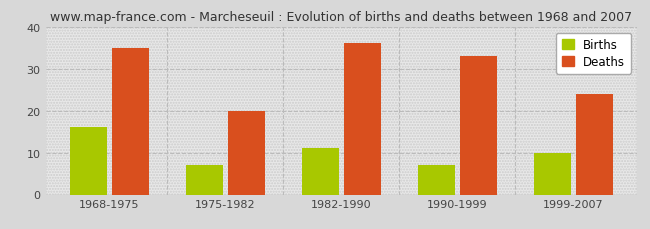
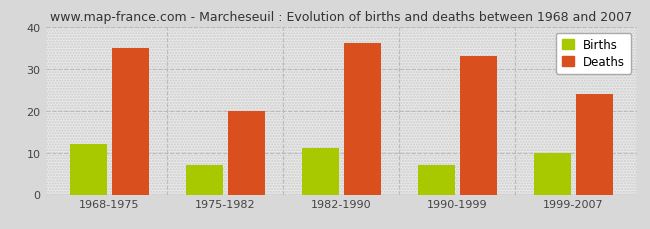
Births/1968-1975: 16 -> 12
